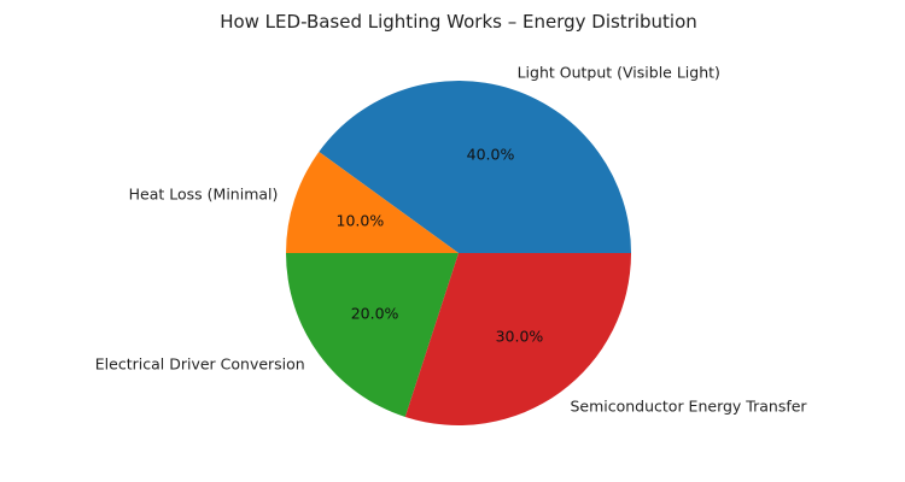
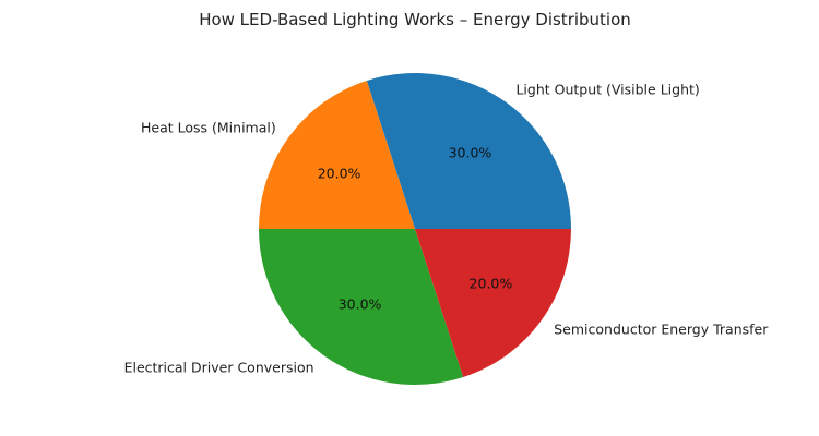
Light Output (Visible Light): 40.0% -> 30.0%
Heat Loss (Minimal): 10.0% -> 20.0%
Electrical Driver Conversion: 20.0% -> 30.0%
Semiconductor Energy Transfer: 30.0% -> 20.0%
